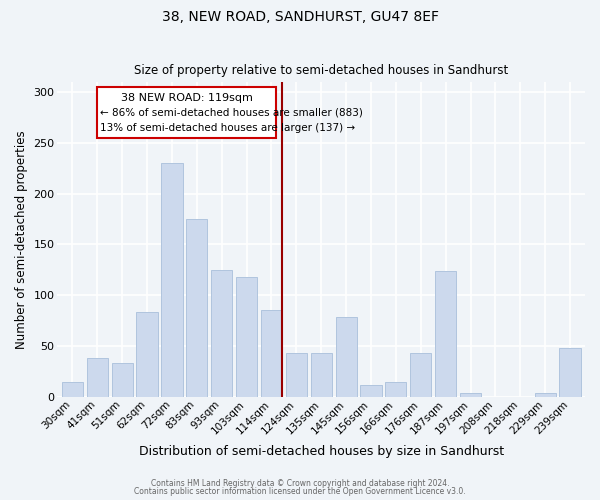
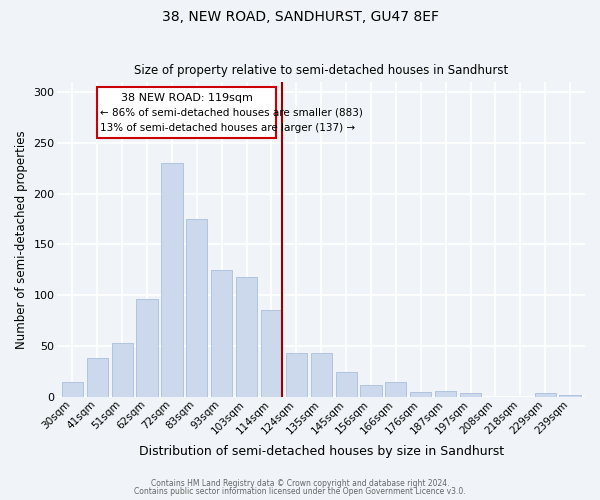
51sqm: 33 -> 53
62sqm: 83 -> 96
145sqm: 78 -> 24
176sqm: 43 -> 4
187sqm: 124 -> 5
239sqm: 48 -> 2
